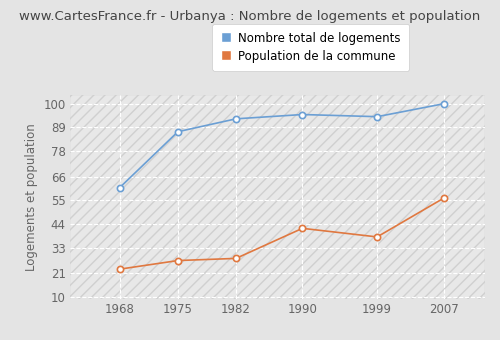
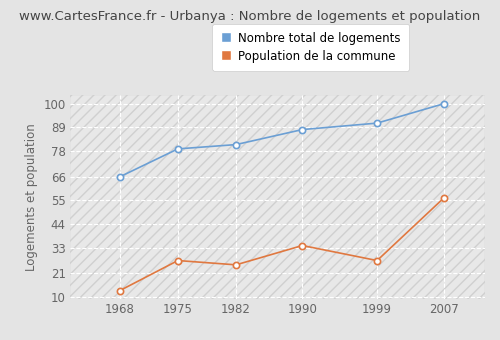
Nombre total de logements/1968: 61 -> 66
Population de la commune/1968: 23 -> 13
Nombre total de logements/1975: 87 -> 79
Nombre total de logements/1982: 93 -> 81
Population de la commune/1982: 28 -> 25
Nombre total de logements/1990: 95 -> 88
Population de la commune/1990: 42 -> 34
Nombre total de logements/1999: 94 -> 91
Population de la commune/1999: 38 -> 27
